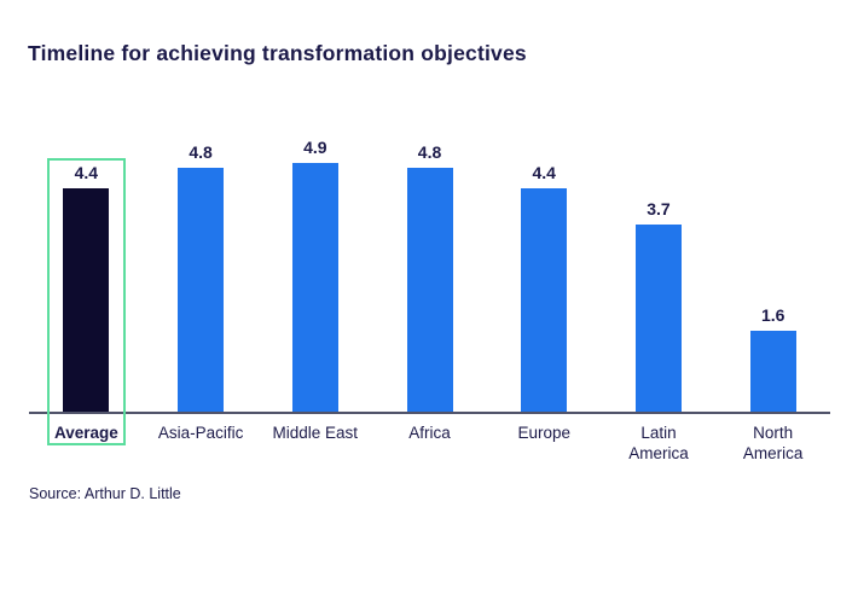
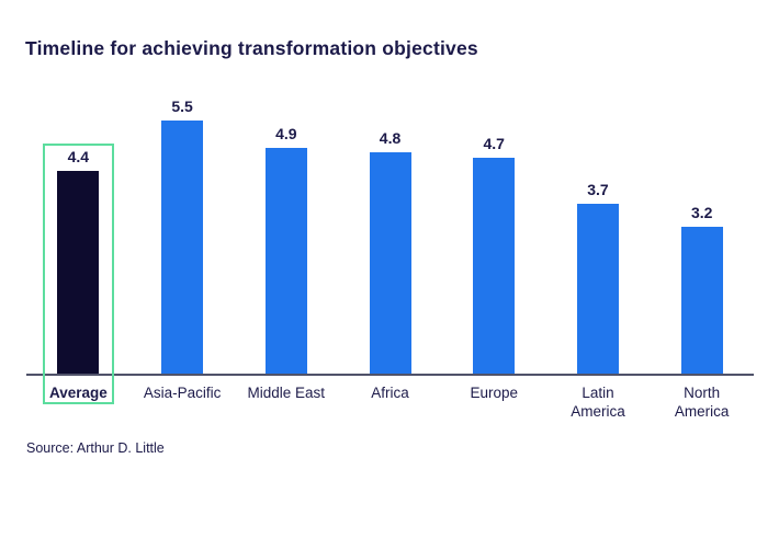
Asia-Pacific: 4.8 -> 5.5
Europe: 4.4 -> 4.7
North America: 1.6 -> 3.2
